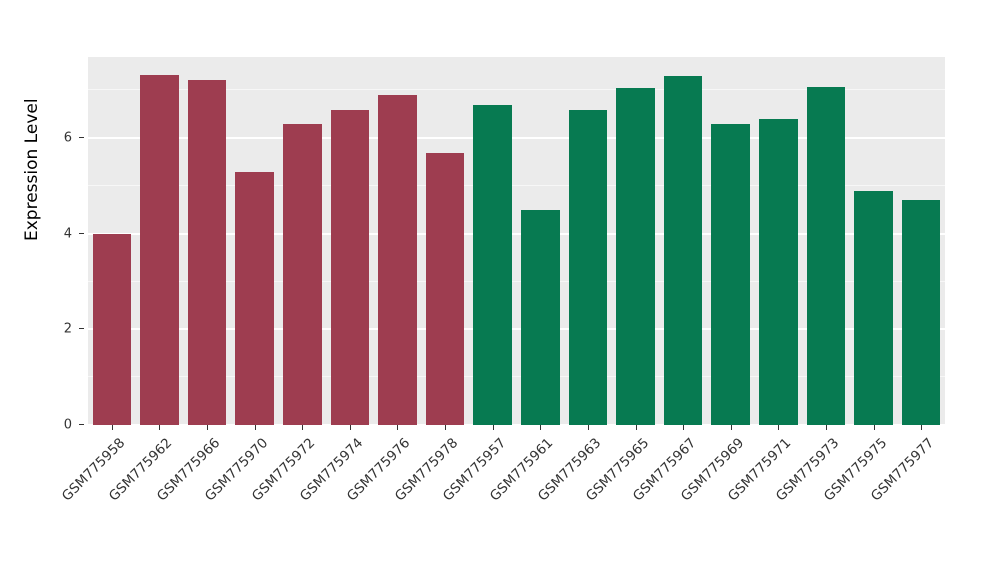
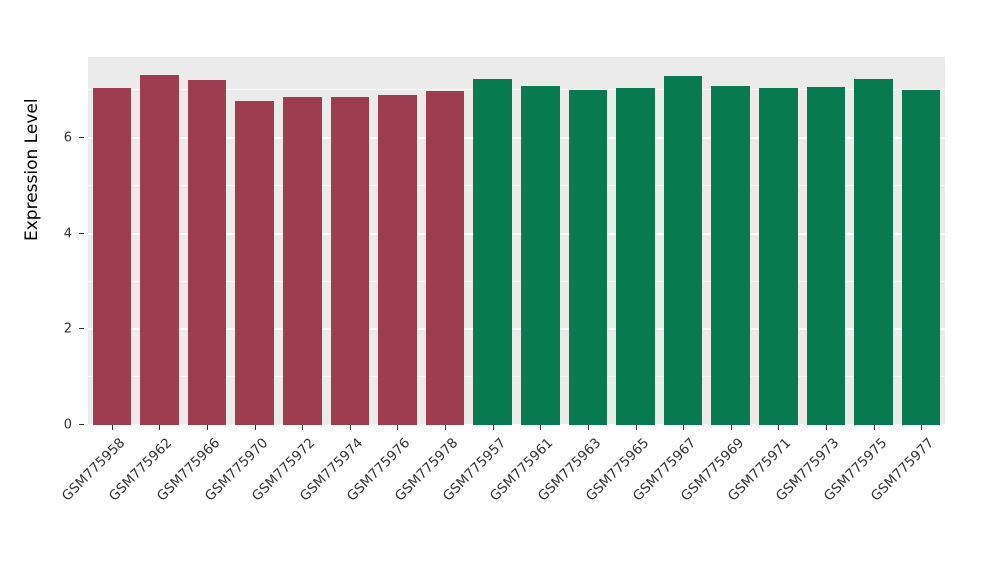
GSM775958: 4.0 -> 7.0
GSM775970: 5.3 -> 6.8
GSM775972: 6.3 -> 6.9
GSM775974: 6.6 -> 6.9
GSM775978: 5.7 -> 7.0
GSM775957: 6.7 -> 7.2
GSM775961: 4.5 -> 7.1
GSM775963: 6.6 -> 7.0
GSM775969: 6.3 -> 7.1
GSM775971: 6.4 -> 7.0
GSM775975: 4.9 -> 7.2
GSM775977: 4.7 -> 7.0
